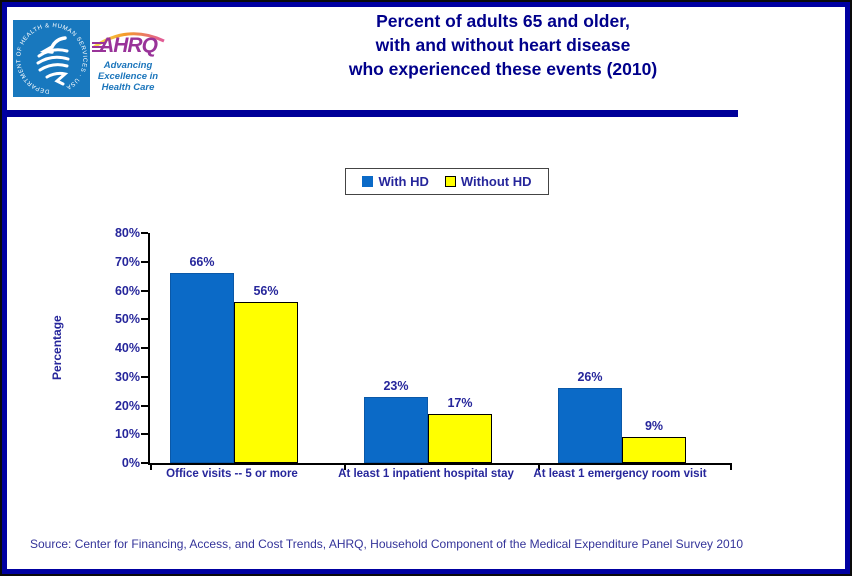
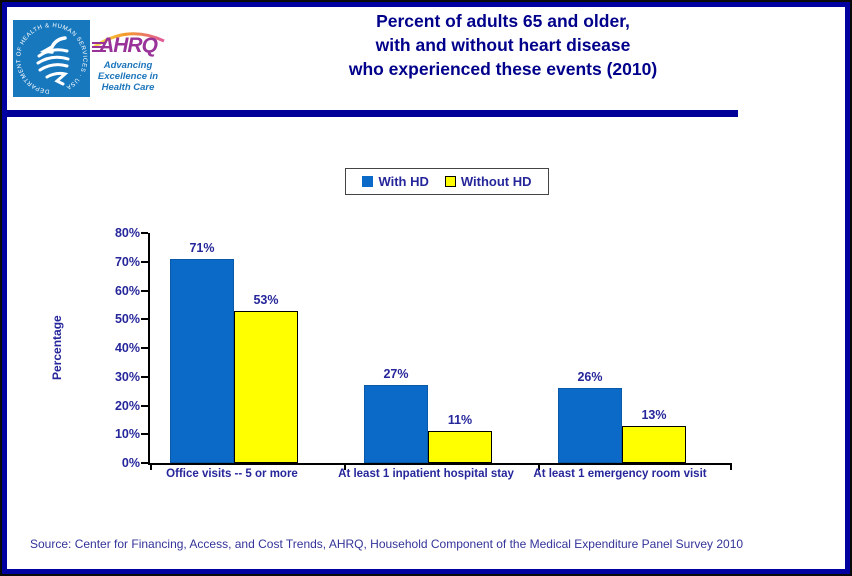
With HD/Office visits -- 5 or more: 66% -> 71%
Without HD/Office visits -- 5 or more: 56% -> 53%
With HD/At least 1 inpatient hospital stay: 23% -> 27%
Without HD/At least 1 inpatient hospital stay: 17% -> 11%
Without HD/At least 1 emergency room visit: 9% -> 13%
